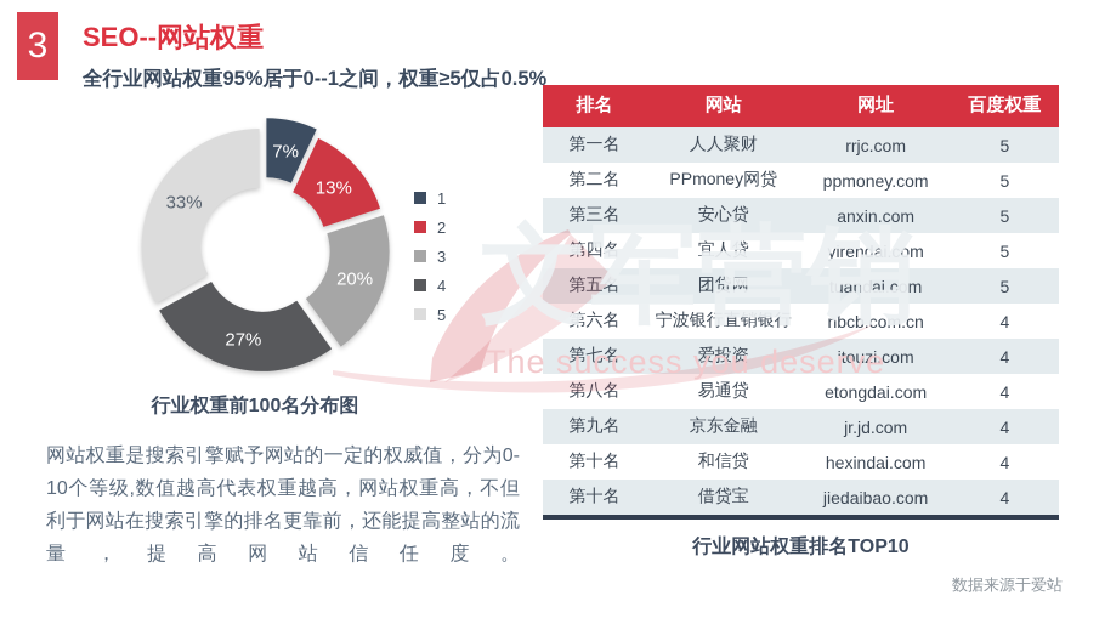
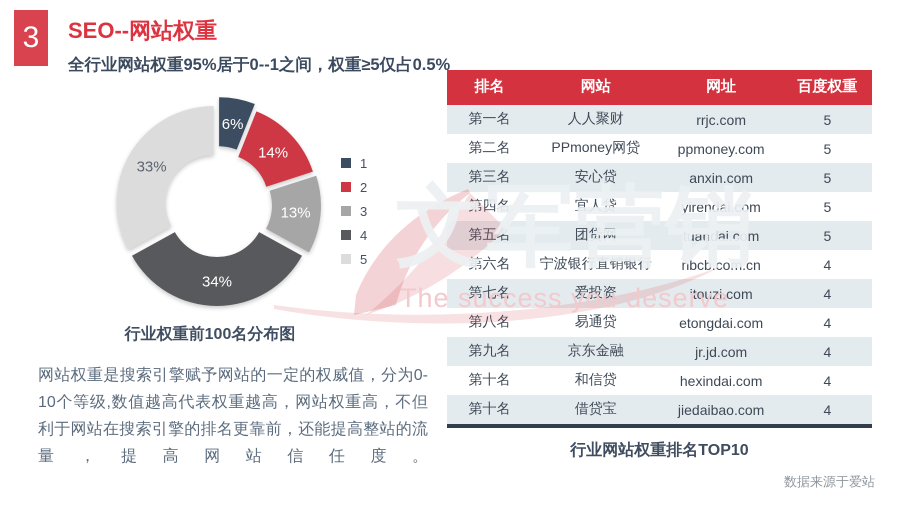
1: 7% -> 6%
2: 13% -> 14%
3: 20% -> 13%
4: 27% -> 34%
